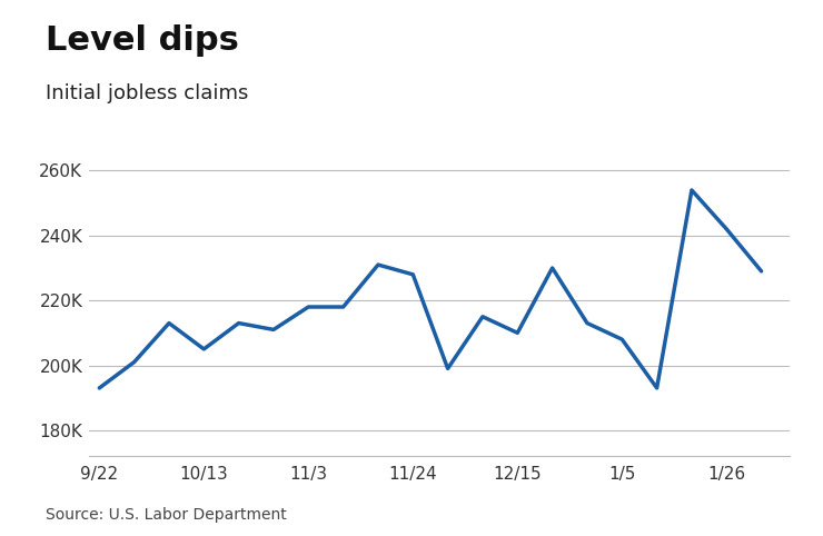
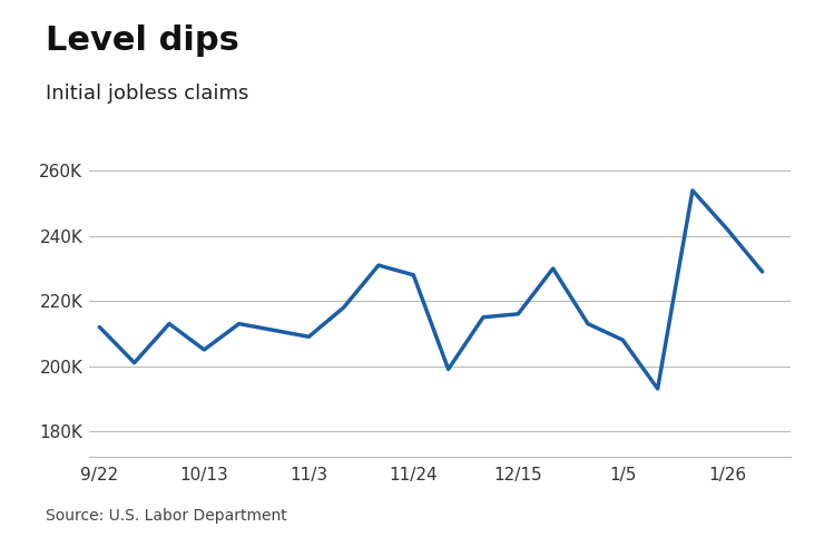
9/22: 193K -> 212K
11/3: 218K -> 209K
12/15: 210K -> 216K
